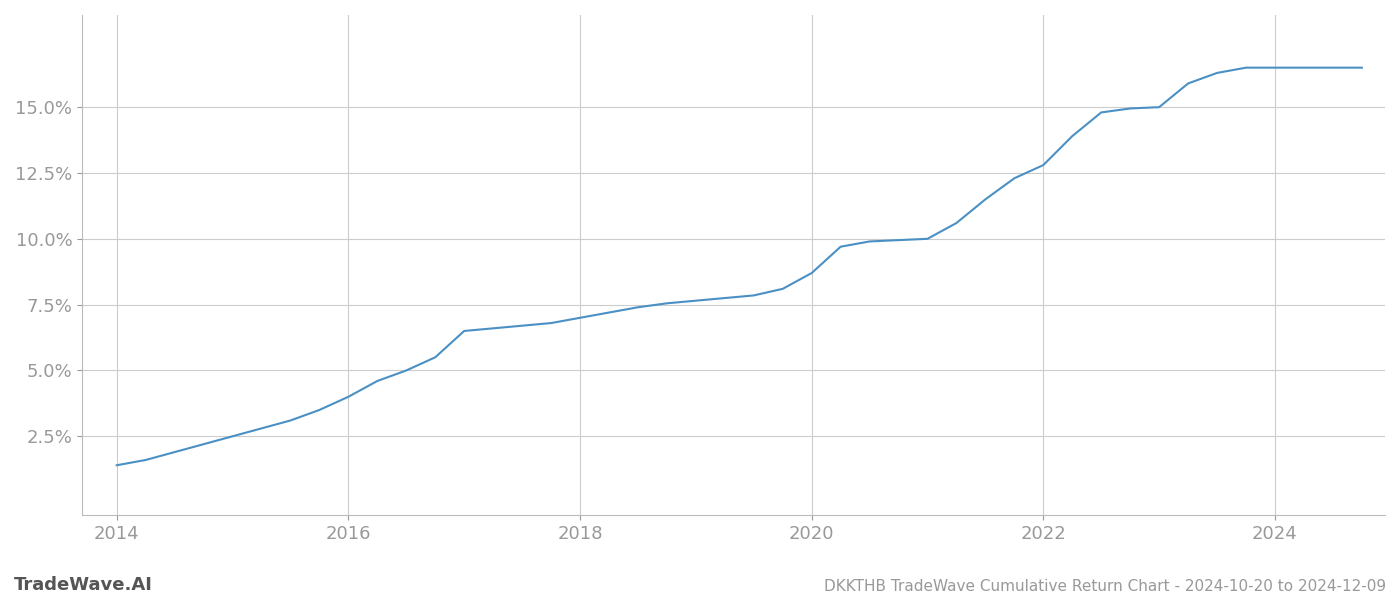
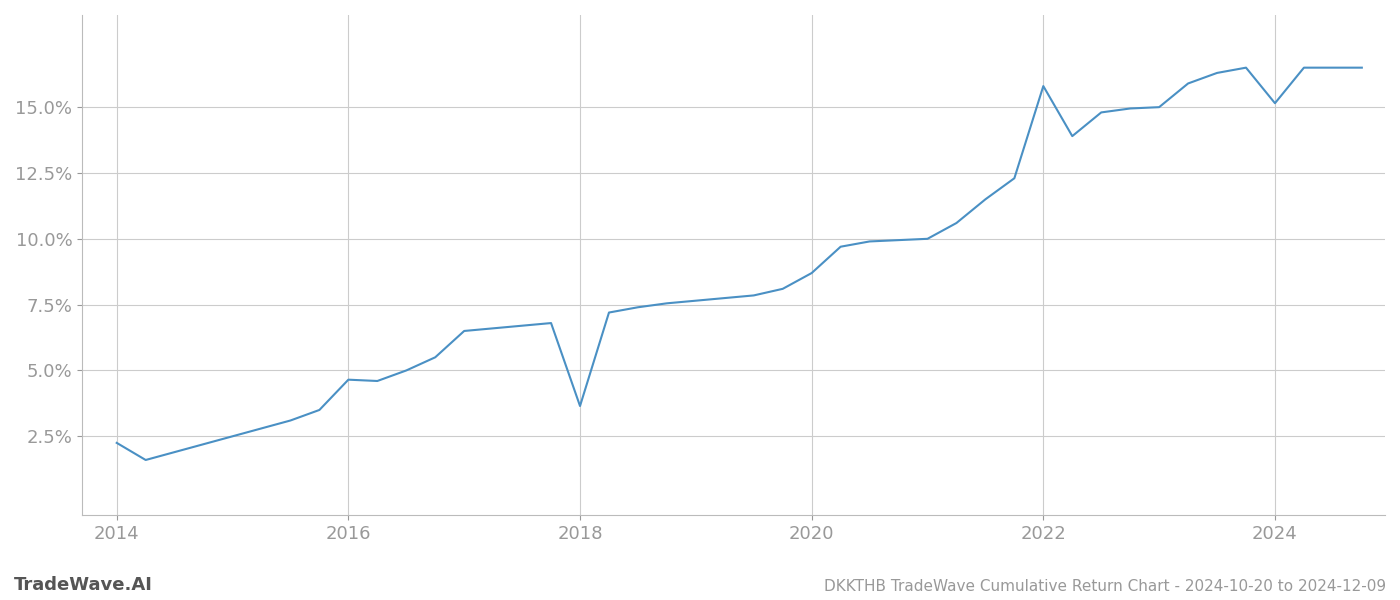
2014: 1.40% -> 2.25%
2016: 4.00% -> 4.65%
2018: 7.00% -> 3.65%
2022: 12.80% -> 15.80%
2024: 16.50% -> 15.15%
